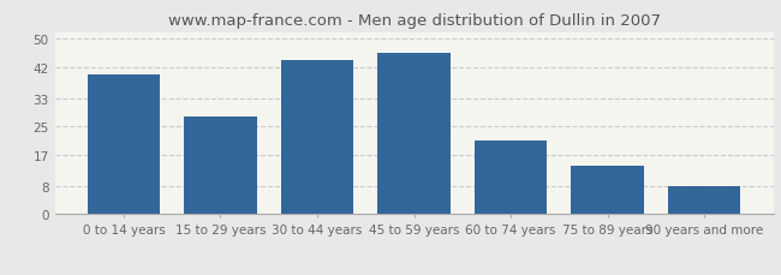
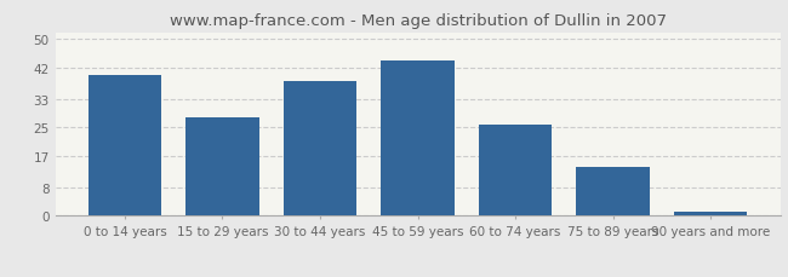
30 to 44 years: 44 -> 38
45 to 59 years: 46 -> 44
60 to 74 years: 21 -> 26
90 years and more: 8 -> 1
